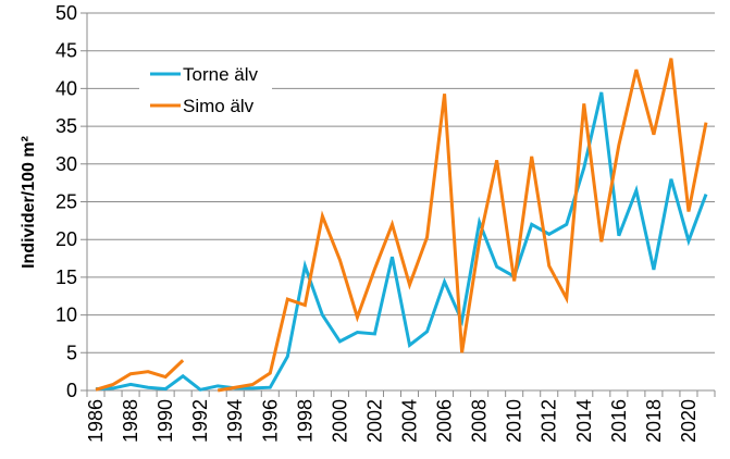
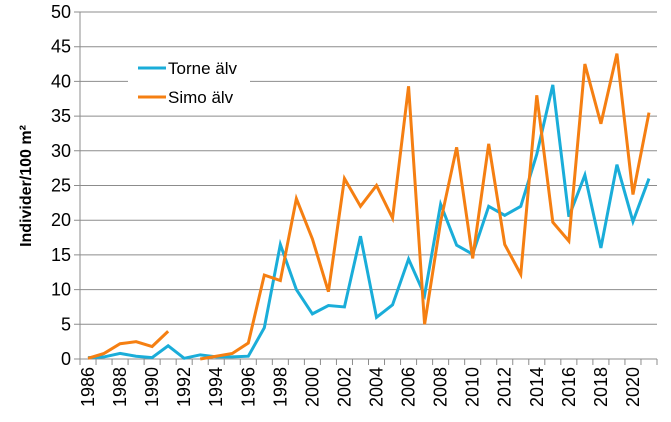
Simo älv/2002: 16 -> 26
Simo älv/2004: 14 -> 25
Simo älv/2016: 32 -> 17
